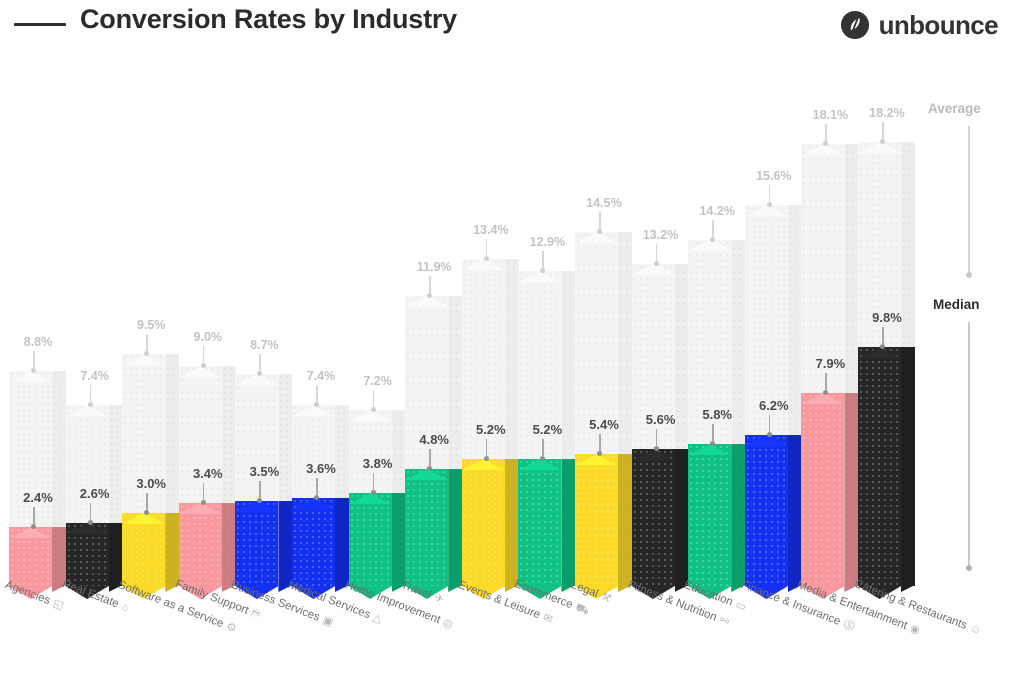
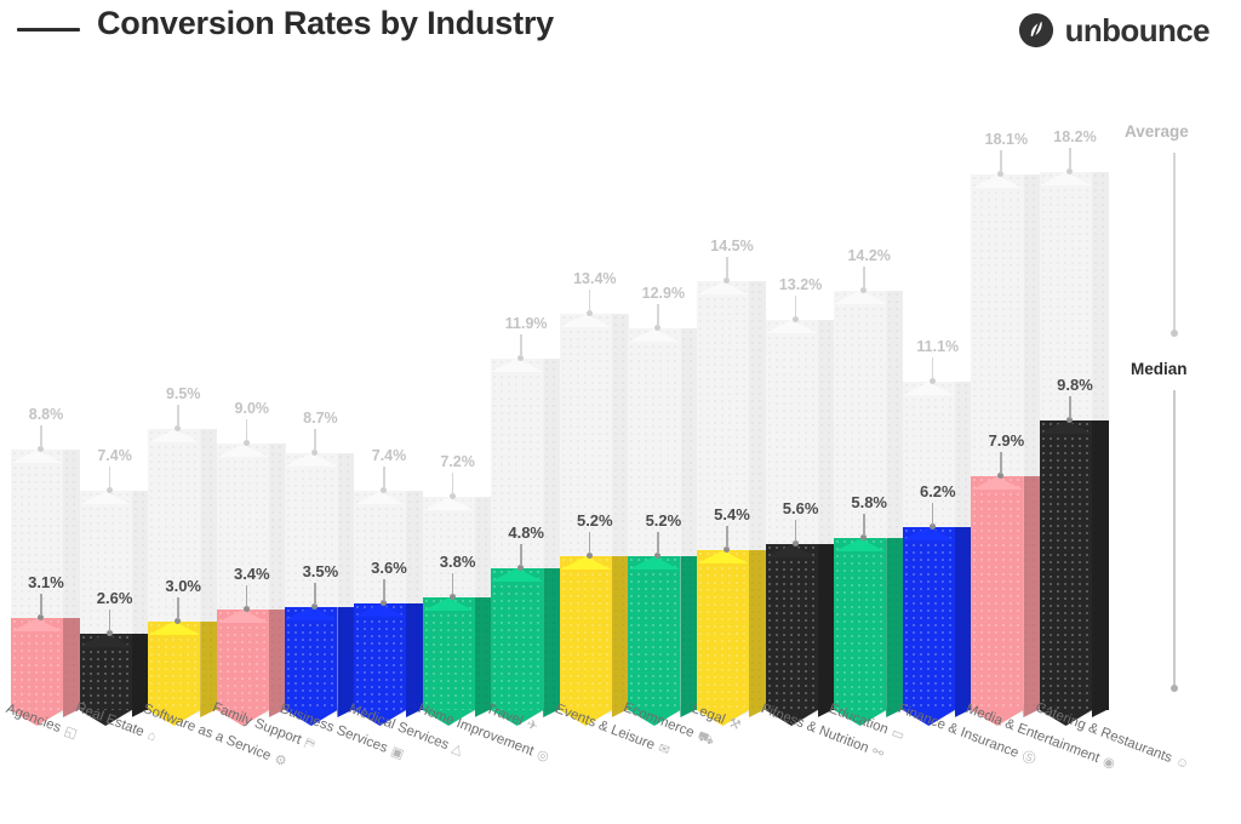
Median/Agencies: 2.4% -> 3.1%
Average/Finance & Insurance: 15.6% -> 11.1%
